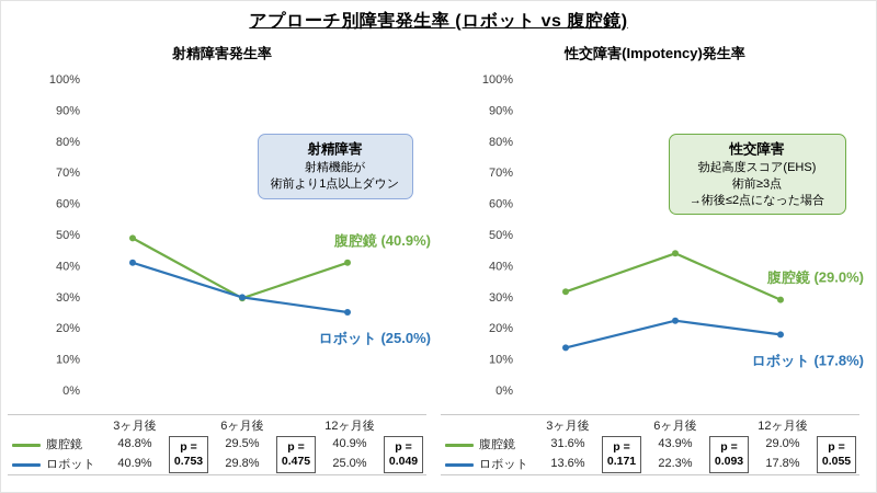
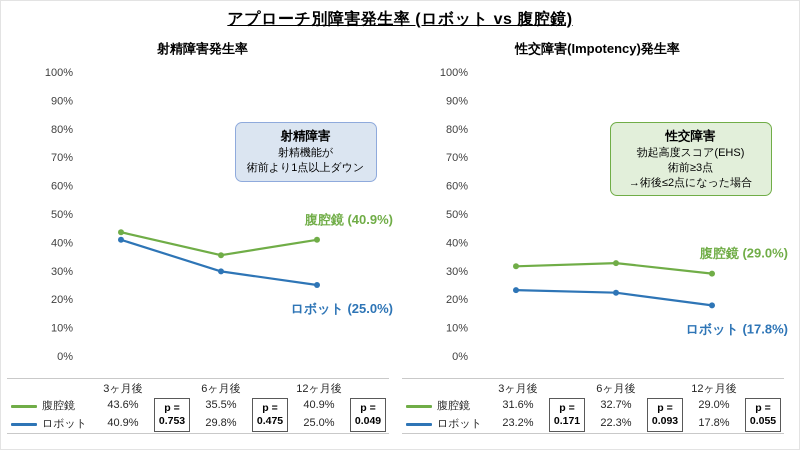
射精障害発生率/腹腔鏡/3ヶ月後: 48.8% -> 43.6%
射精障害発生率/腹腔鏡/6ヶ月後: 29.5% -> 35.5%
性交障害(Impotency)発生率/ロボット/3ヶ月後: 13.6% -> 23.2%
性交障害(Impotency)発生率/腹腔鏡/6ヶ月後: 43.9% -> 32.7%
